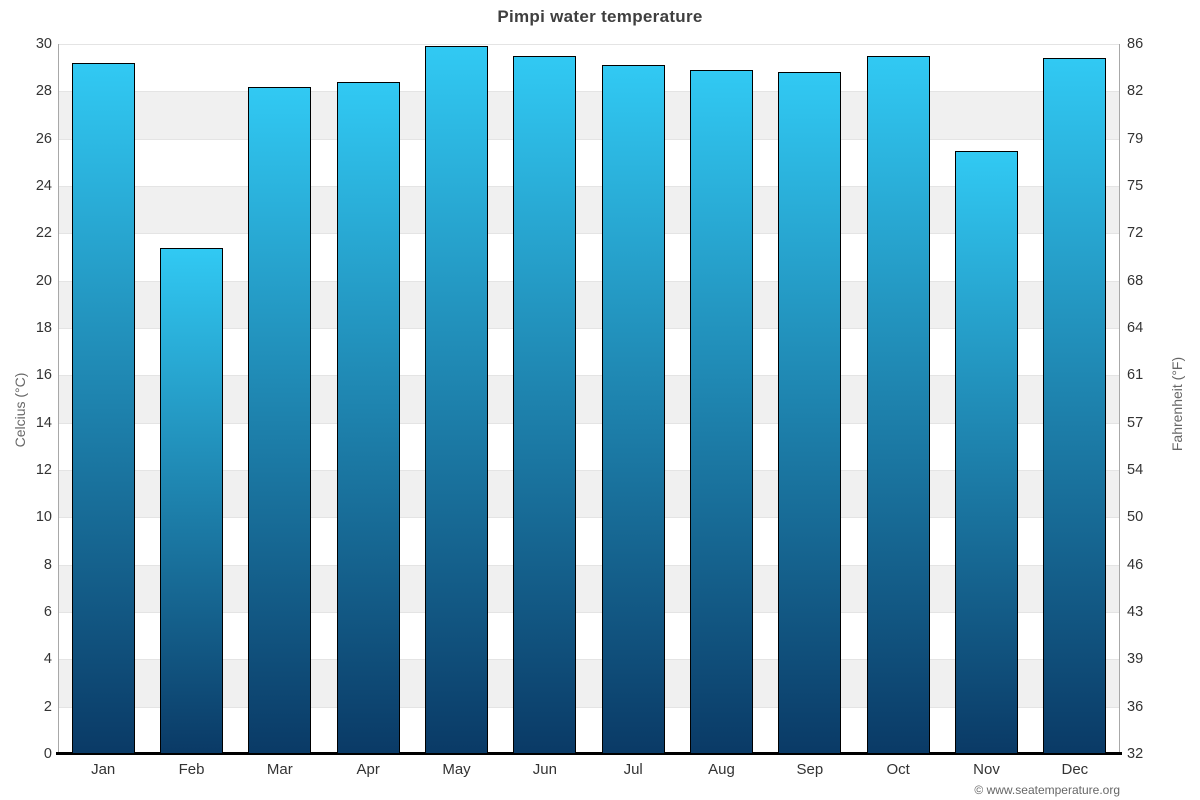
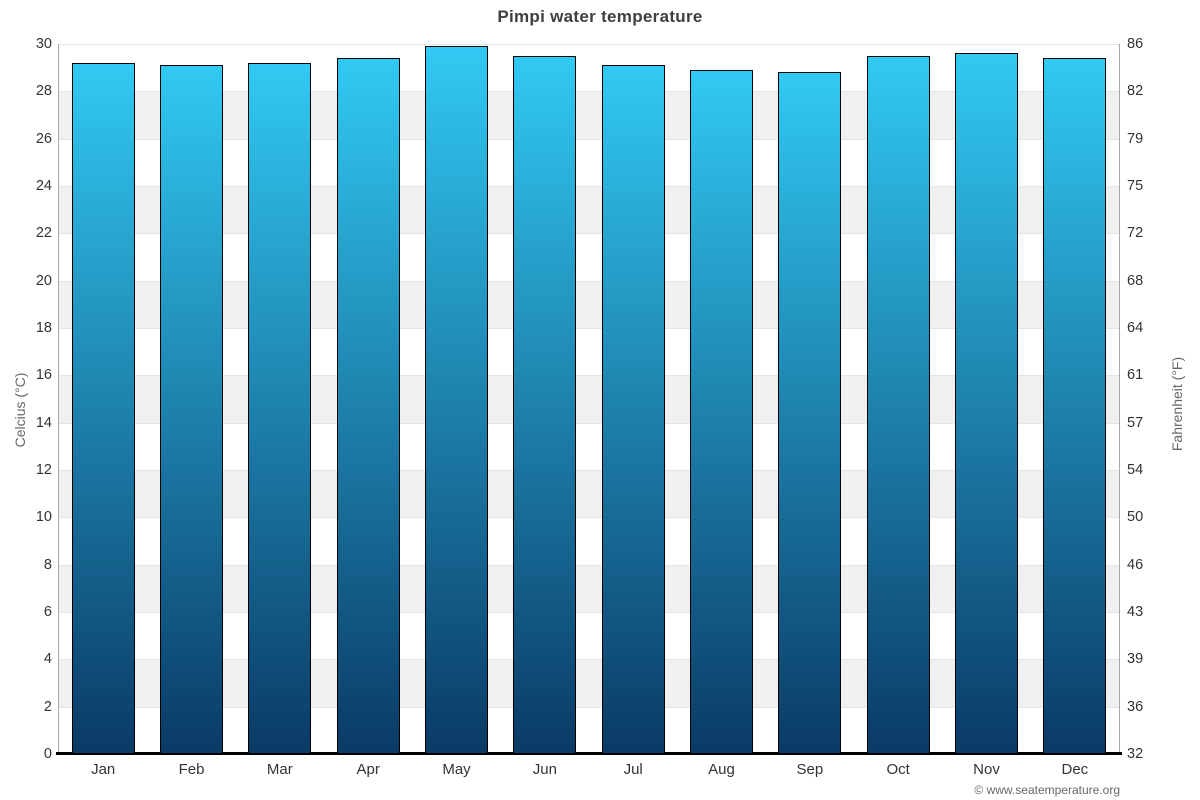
Feb: 21.4 -> 29.1
Mar: 28.2 -> 29.2
Apr: 28.4 -> 29.4
Nov: 25.5 -> 29.6
